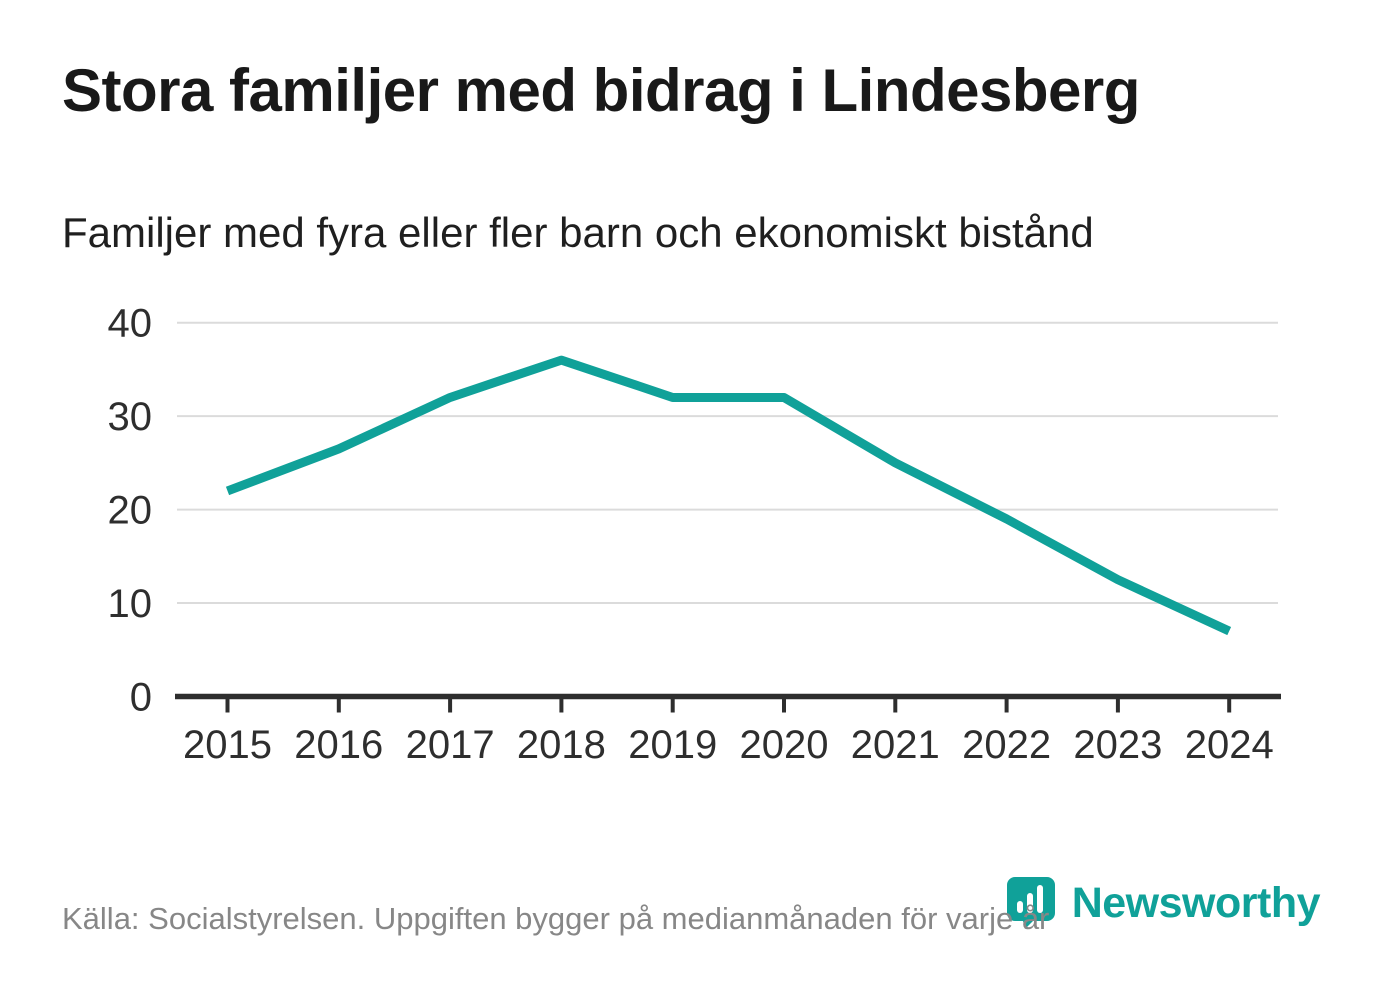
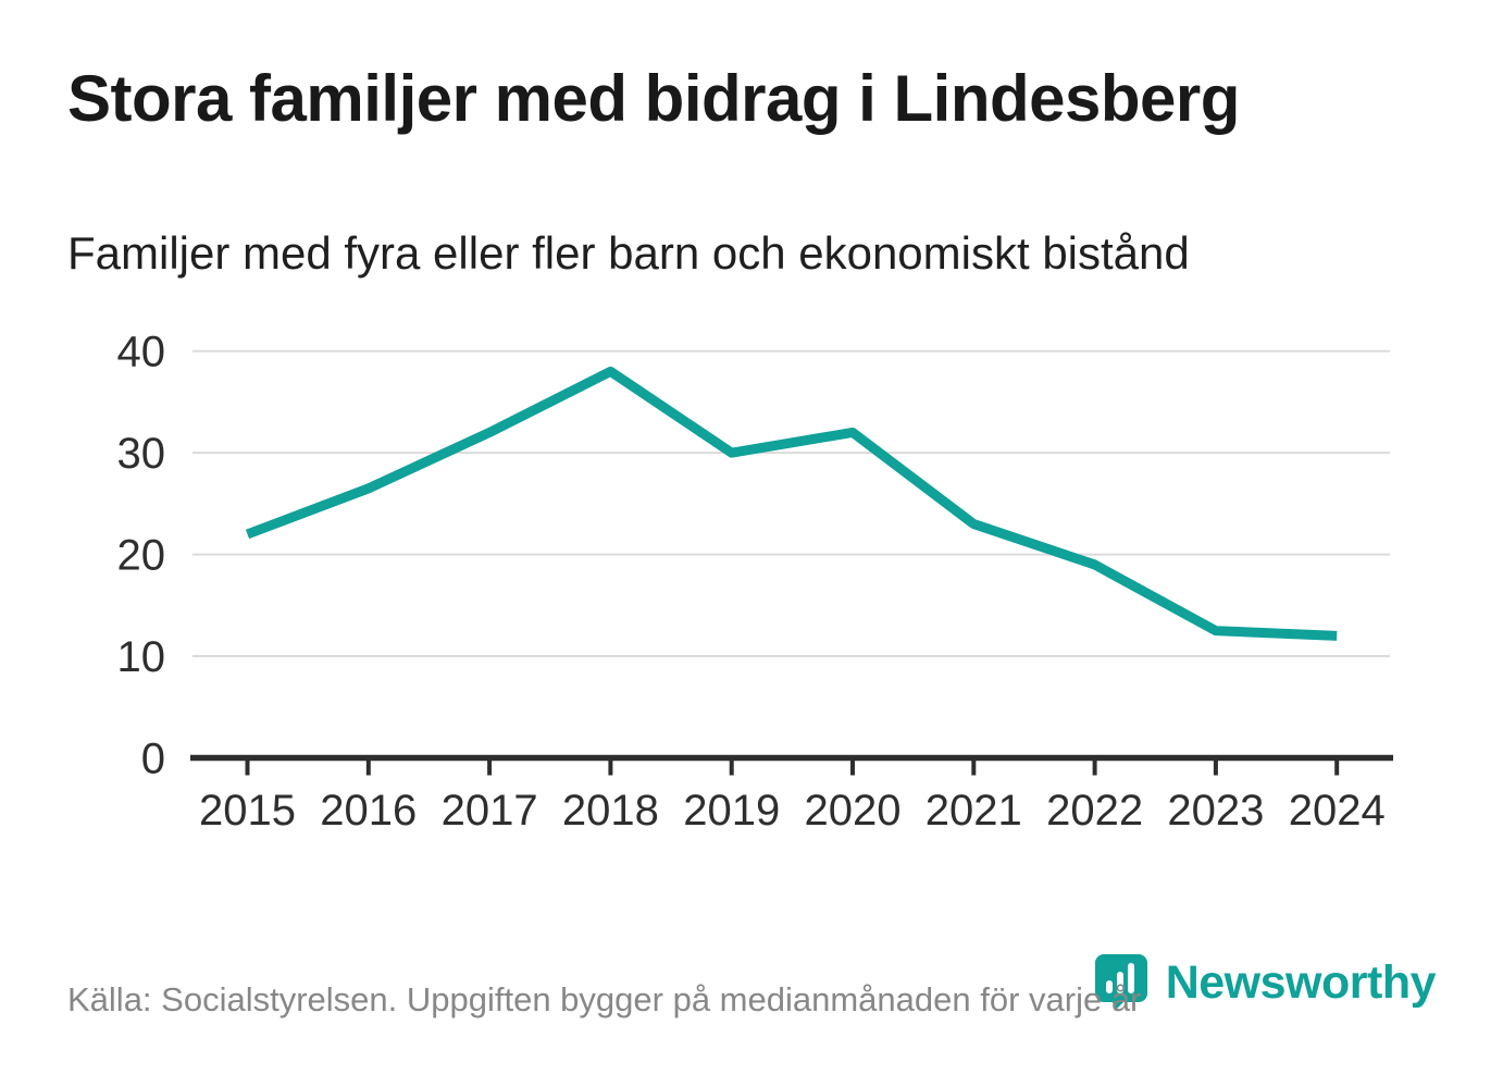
2018: 36 -> 38
2019: 32 -> 30
2021: 25 -> 23
2024: 7 -> 12
